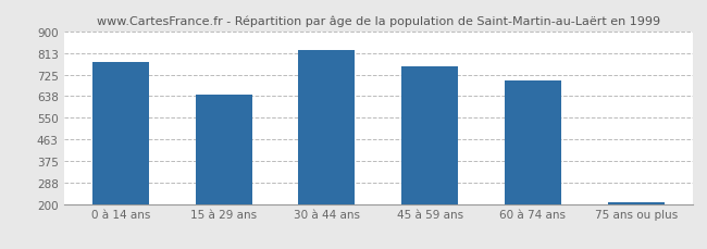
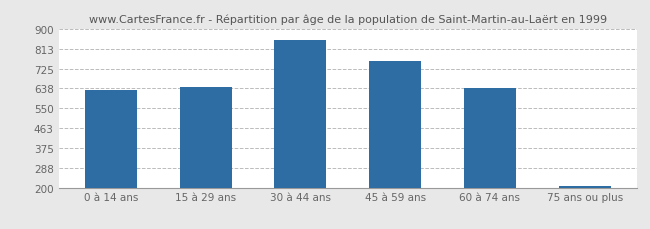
0 à 14 ans: 775 -> 630
30 à 44 ans: 825 -> 850
60 à 74 ans: 700 -> 640
